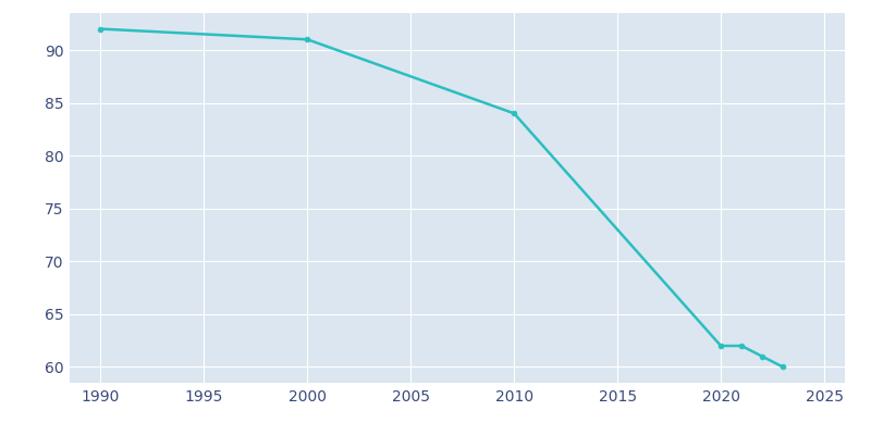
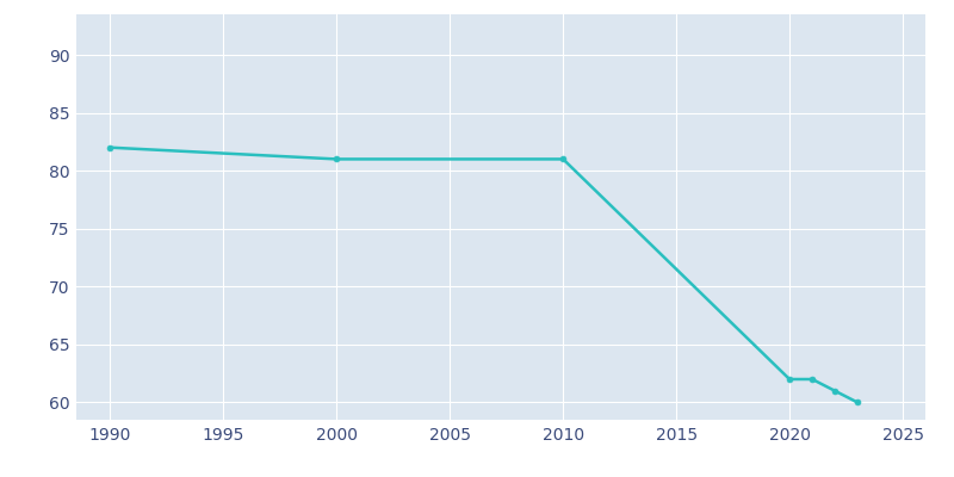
1990: 92 -> 82
2000: 91 -> 81
2010: 84 -> 81
